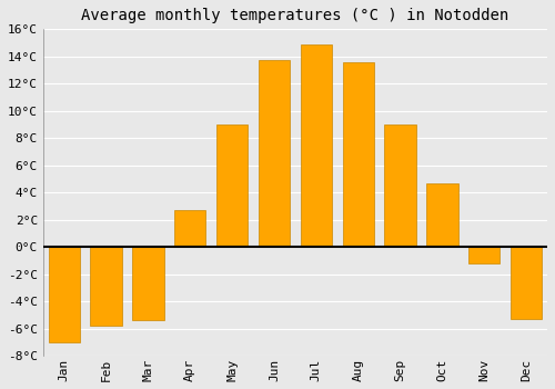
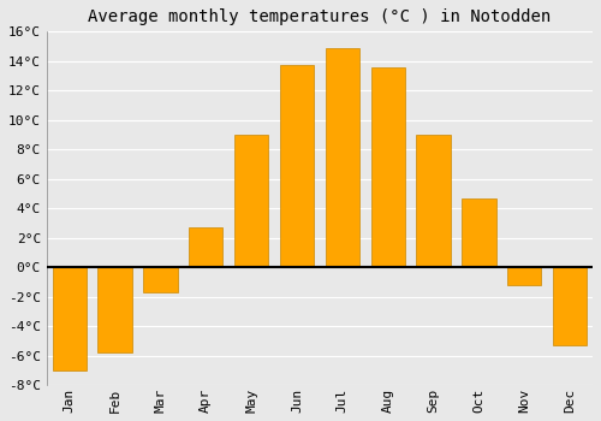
Mar: -5.4°C -> -1.7°C
